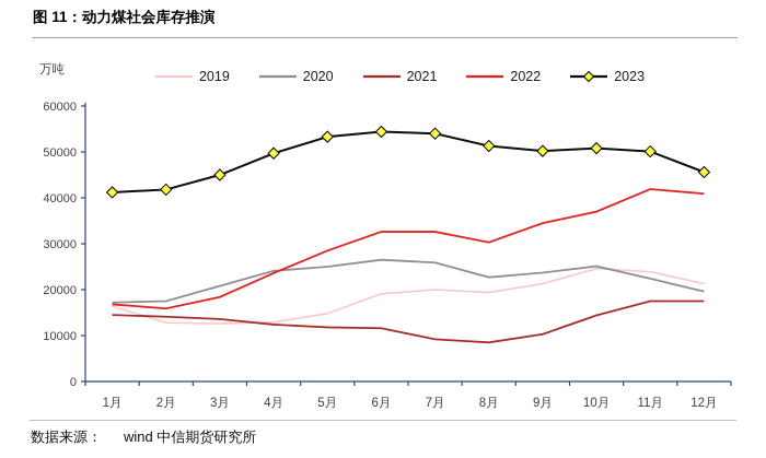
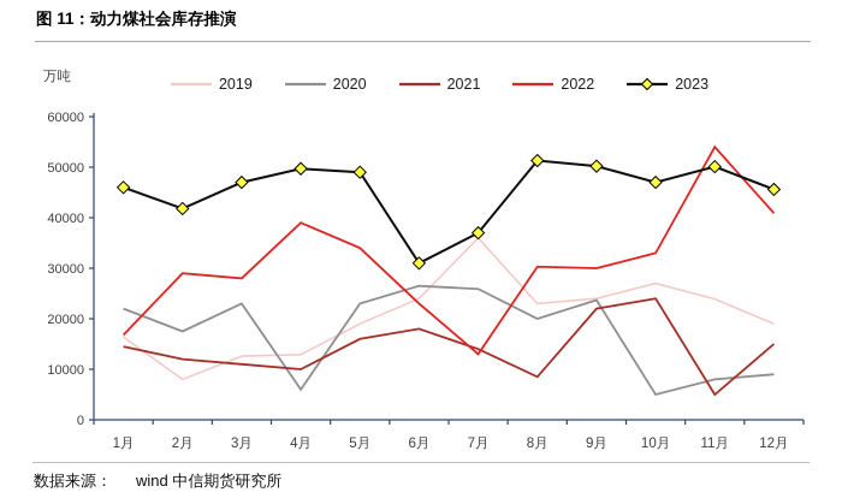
2020/1月: 17000 -> 22000
2023/1月: 41000 -> 46000
2019/2月: 13000 -> 8000
2021/2月: 14000 -> 12000
2022/2月: 16000 -> 29000
2020/3月: 21000 -> 23000
2021/3月: 14000 -> 11000
2022/3月: 18000 -> 28000
2023/3月: 45000 -> 47000
2020/4月: 24000 -> 6000
2021/4月: 12000 -> 10000
2022/4月: 24000 -> 39000
2019/5月: 15000 -> 19000
2020/5月: 25000 -> 23000
2021/5月: 12000 -> 16000
2022/5月: 28000 -> 34000
2023/5月: 53000 -> 49000
2019/6月: 19000 -> 24000
2021/6月: 12000 -> 18000
2022/6月: 33000 -> 23000
2023/6月: 54000 -> 31000
2019/7月: 20000 -> 36000
2021/7月: 9000 -> 14000
2022/7月: 33000 -> 13000
2023/7月: 54000 -> 37000
2019/8月: 19000 -> 23000
2020/8月: 23000 -> 20000
2019/9月: 21000 -> 24000
2021/9月: 10000 -> 22000
2022/9月: 34000 -> 30000
2019/10月: 25000 -> 27000
2020/10月: 25000 -> 5000
2021/10月: 14000 -> 24000
2022/10月: 37000 -> 33000
2023/10月: 51000 -> 47000
2020/11月: 22000 -> 8000
2021/11月: 18000 -> 5000
2022/11月: 42000 -> 54000
2019/12月: 21000 -> 19000
2020/12月: 20000 -> 9000
2021/12月: 18000 -> 15000
